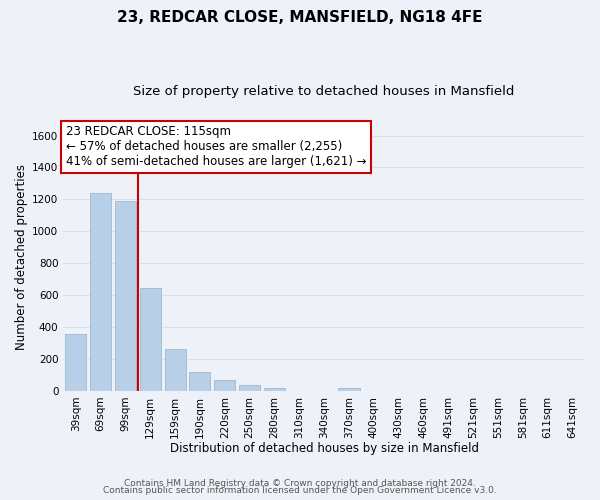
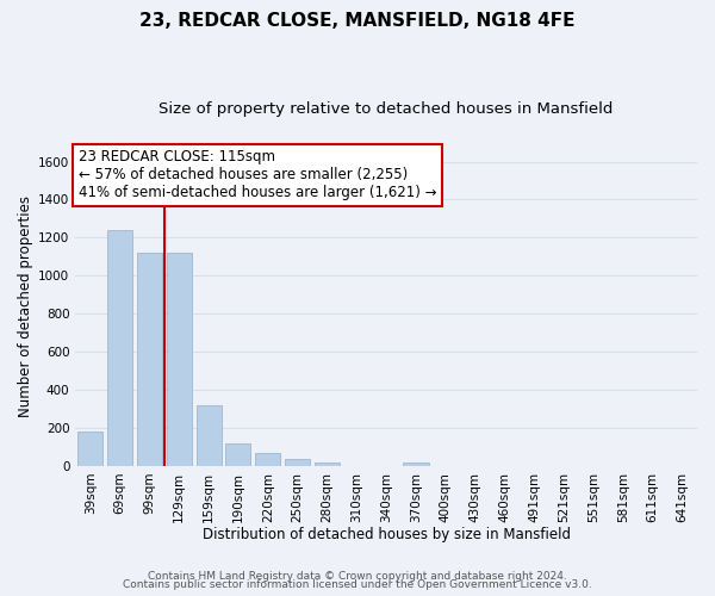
39sqm: 360 -> 180
99sqm: 1190 -> 1120
129sqm: 640 -> 1120
159sqm: 260 -> 320
